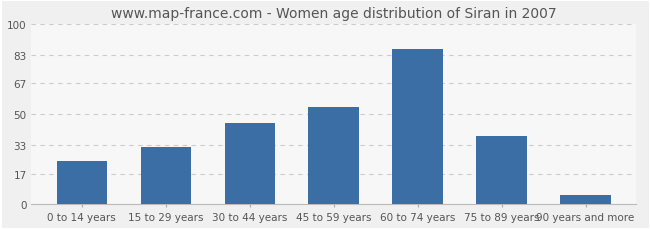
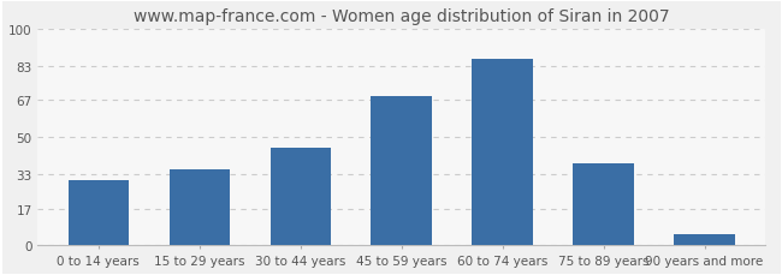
0 to 14 years: 24 -> 30
15 to 29 years: 32 -> 35
45 to 59 years: 54 -> 69
